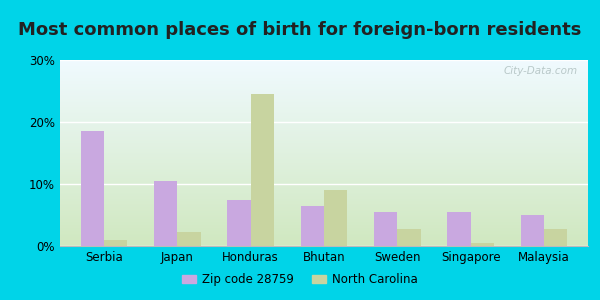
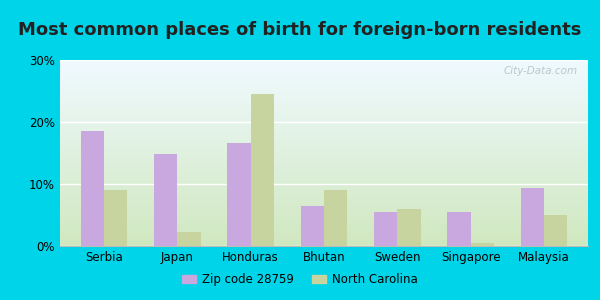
North Carolina/Serbia: 1.0% -> 9.0%
Zip code 28759/Japan: 10.5% -> 14.8%
Zip code 28759/Honduras: 7.5% -> 16.6%
North Carolina/Sweden: 2.8% -> 6.0%
Zip code 28759/Malaysia: 5.0% -> 9.4%
North Carolina/Malaysia: 2.7% -> 5.0%
